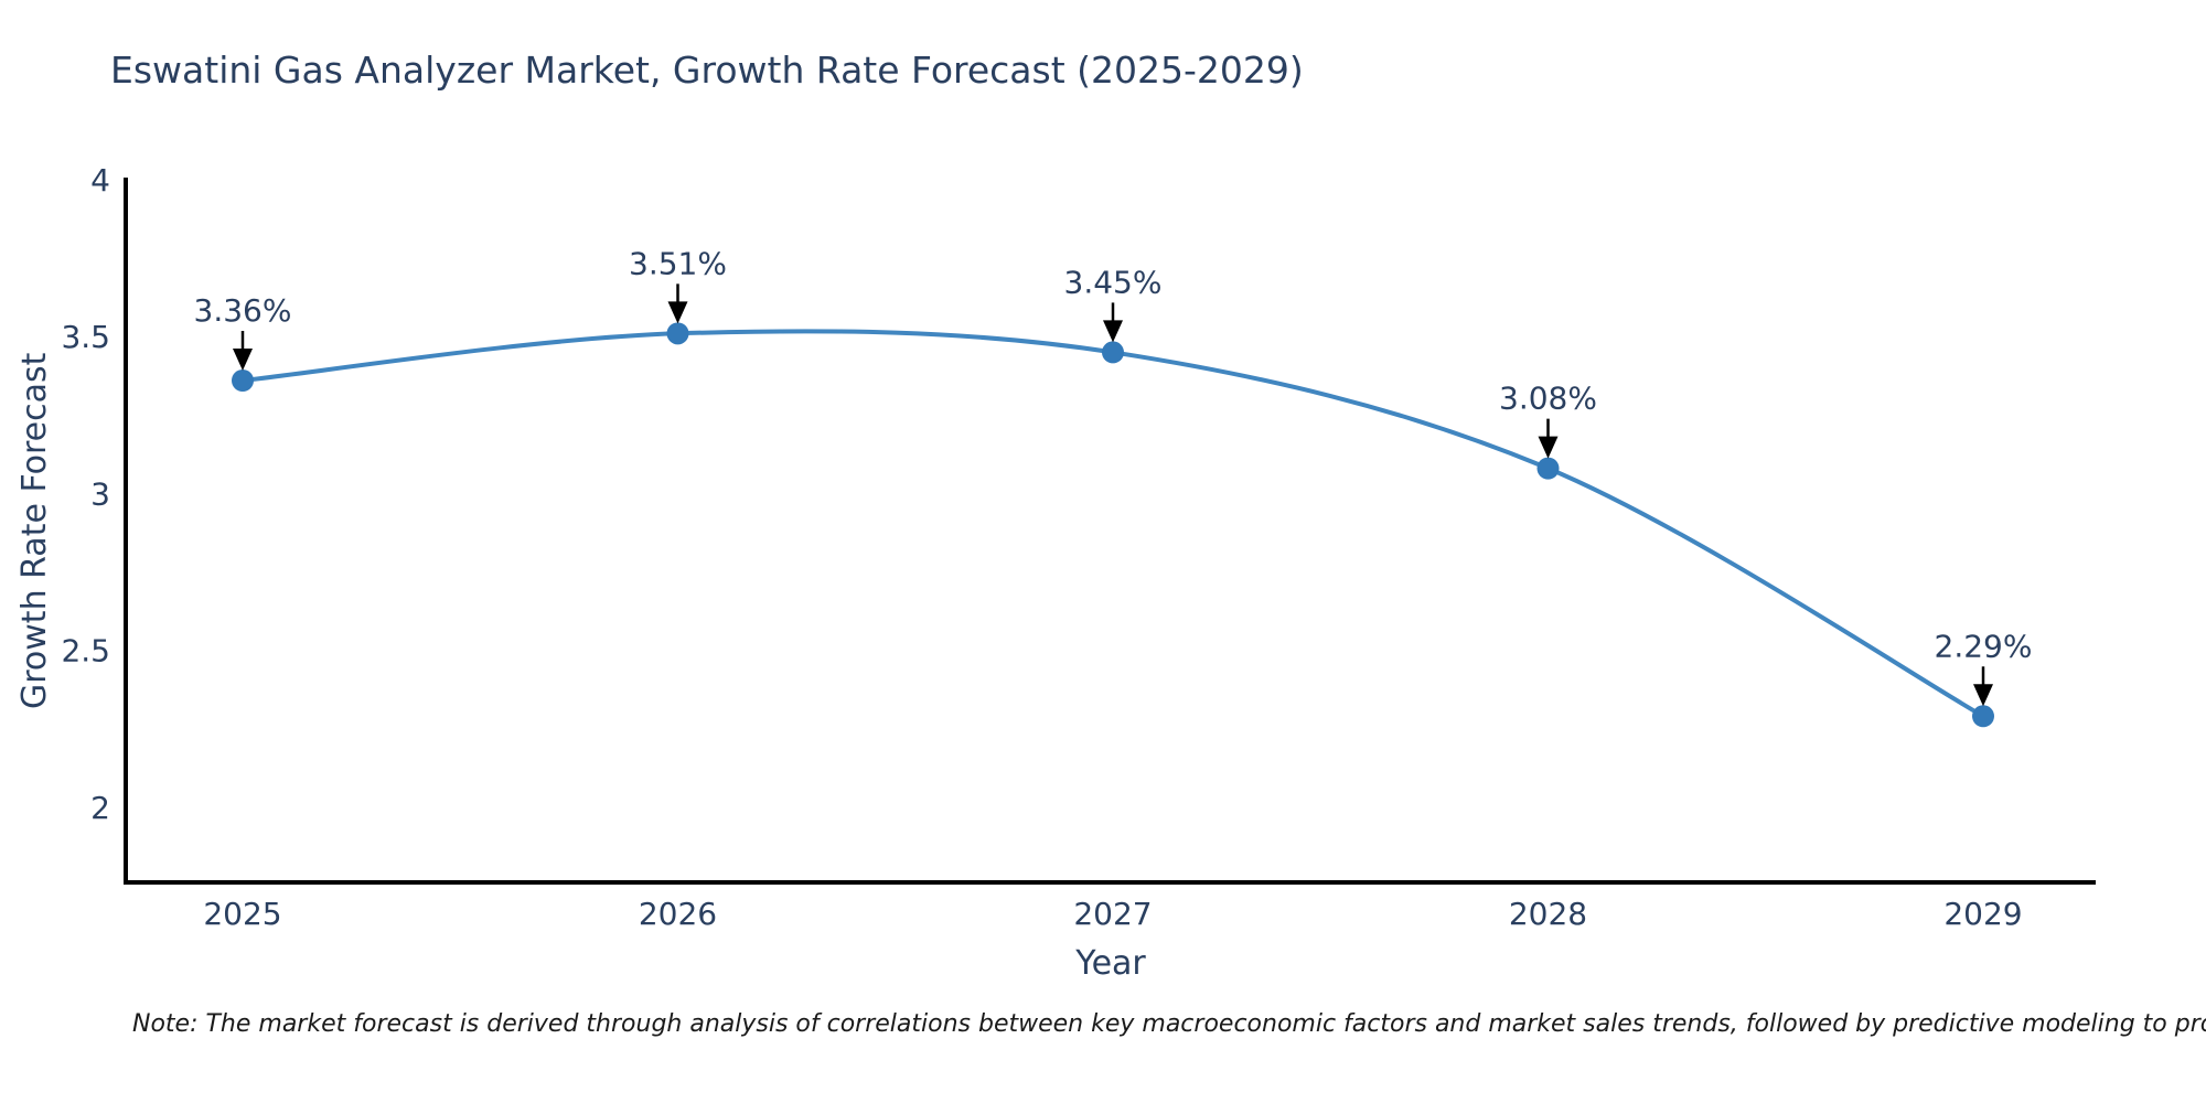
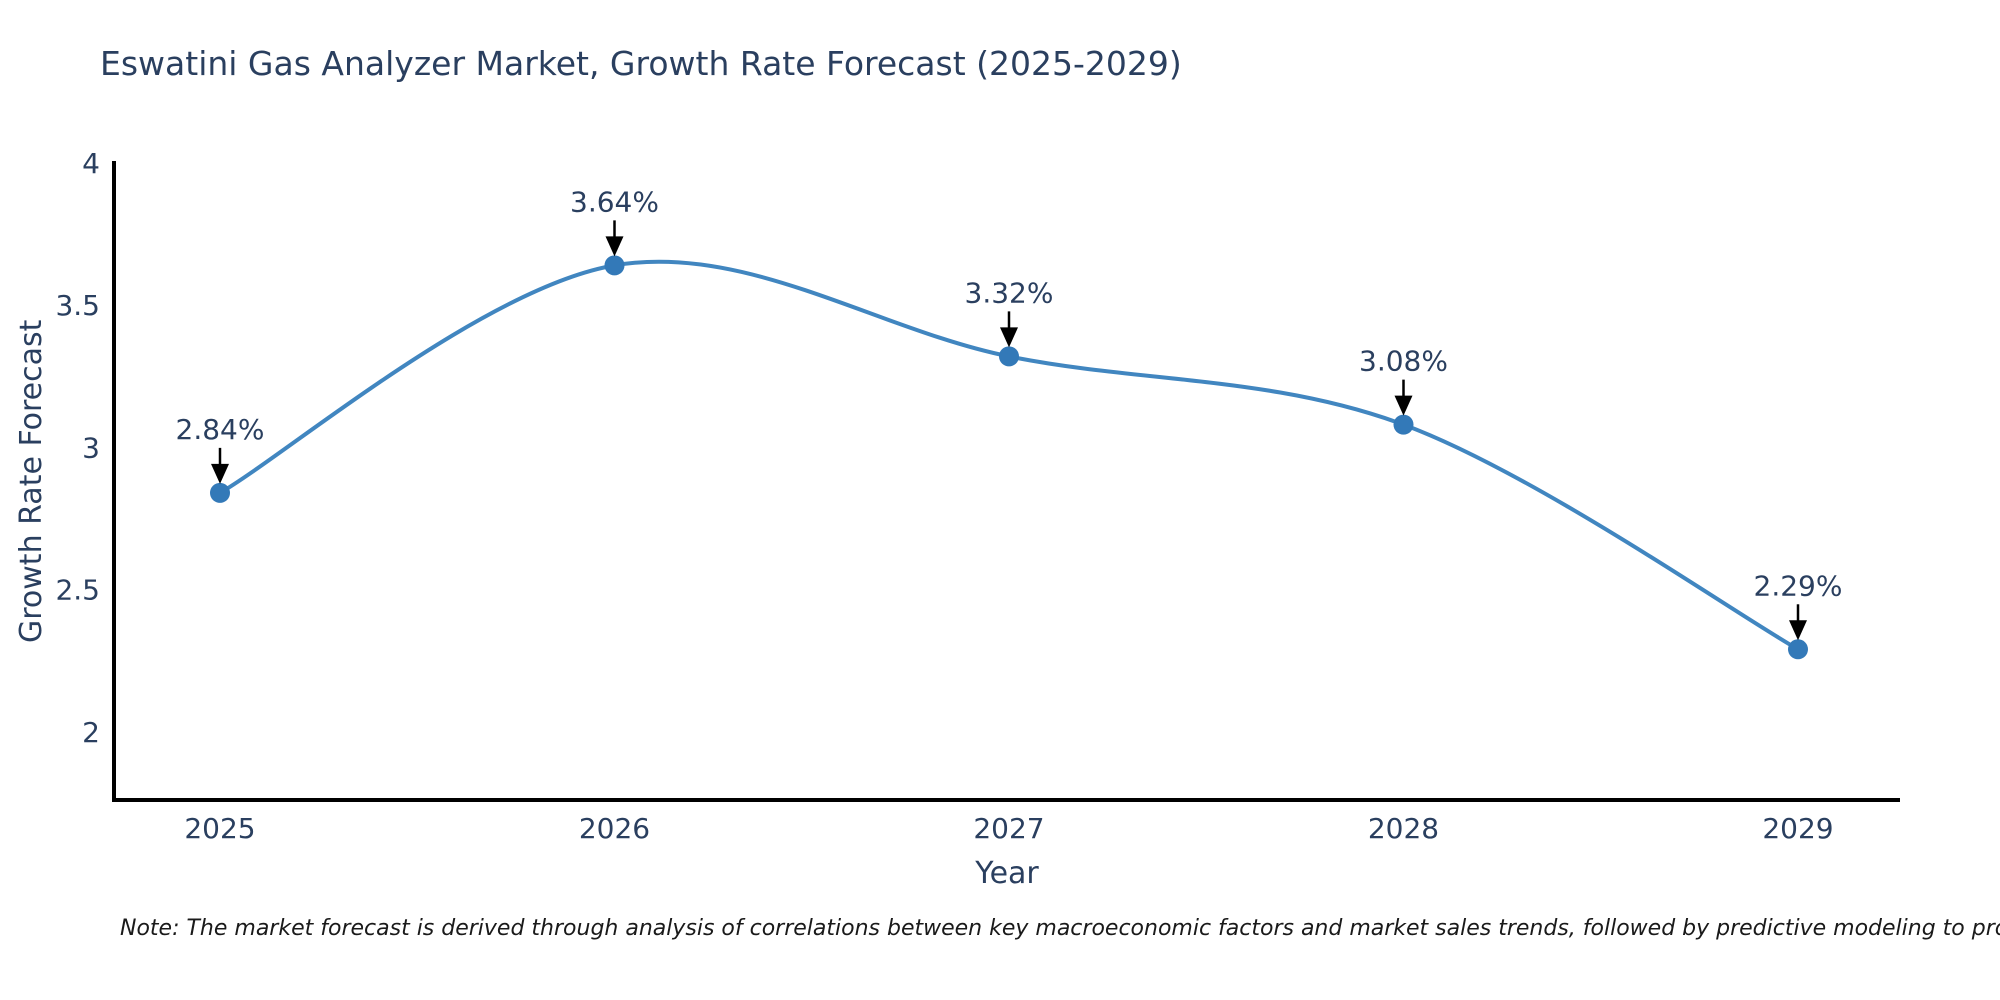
2025: 3.36% -> 2.84%
2026: 3.51% -> 3.64%
2027: 3.45% -> 3.32%
